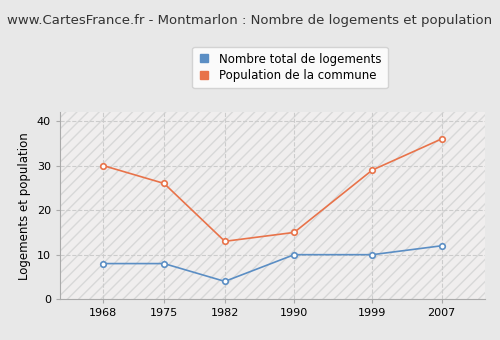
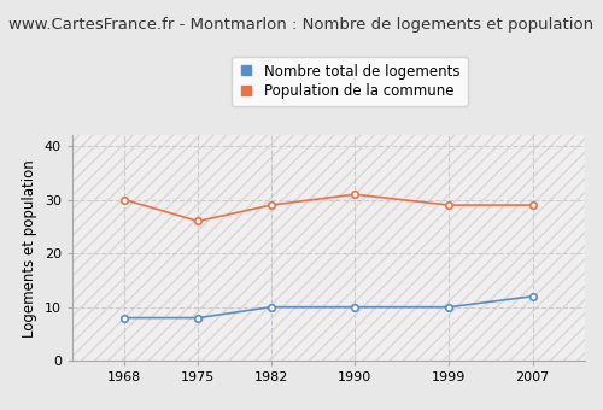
Nombre total de logements/1982: 4 -> 10
Population de la commune/1982: 13 -> 29
Population de la commune/1990: 15 -> 31
Population de la commune/2007: 36 -> 29
